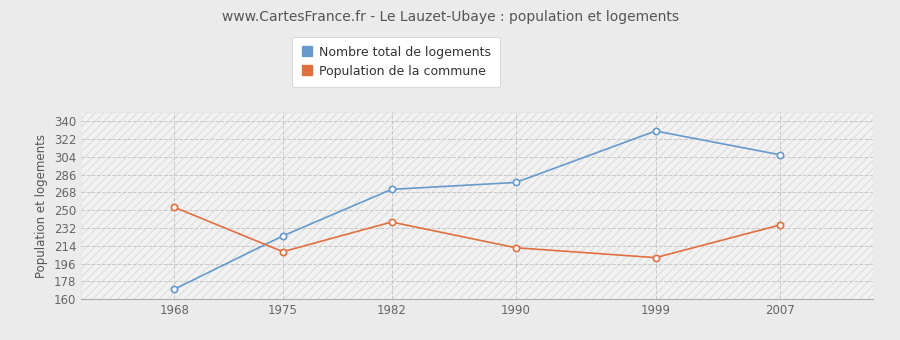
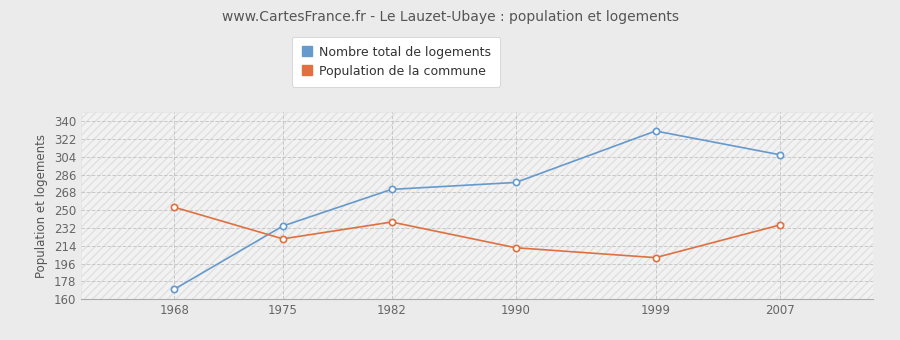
Nombre total de logements/1975: 224 -> 234
Population de la commune/1975: 208 -> 221
